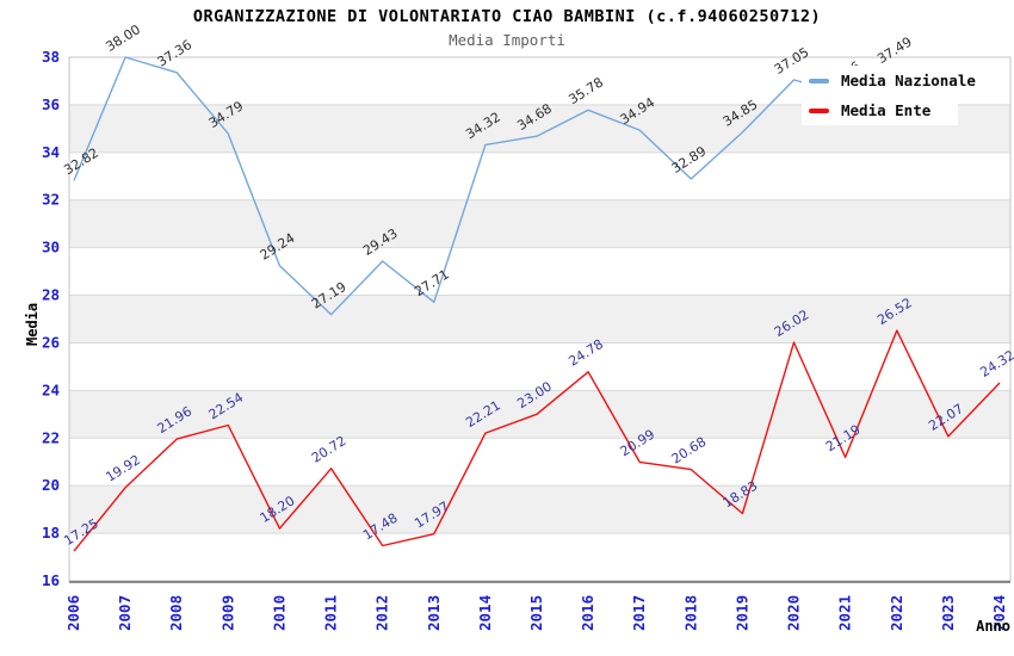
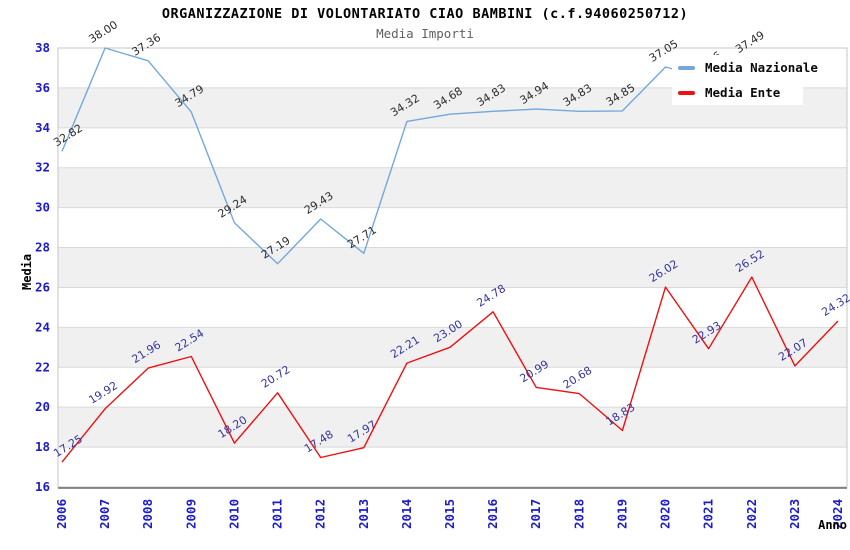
Media Nazionale/2016: 35.78 -> 34.83
Media Nazionale/2018: 32.89 -> 34.83
Media Ente/2021: 21.19 -> 22.93
